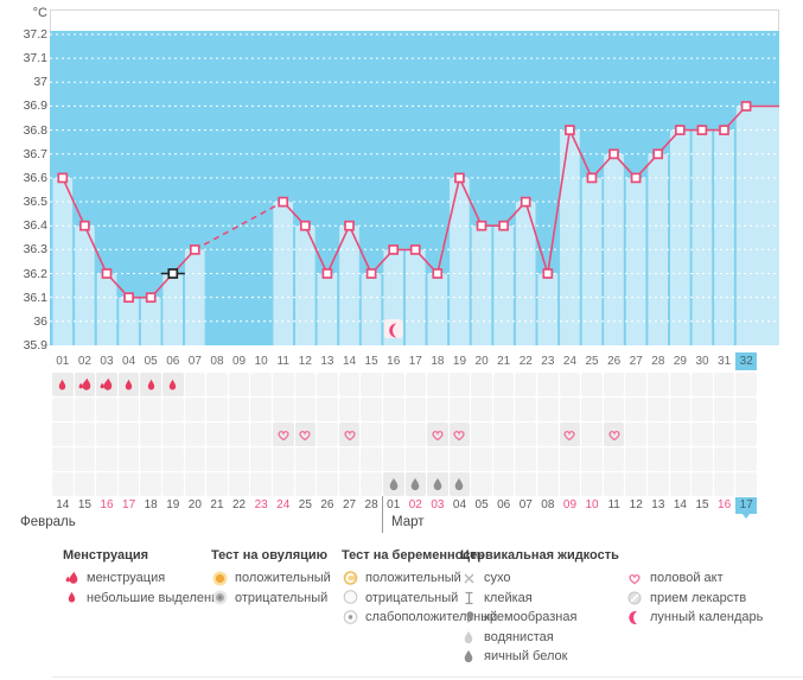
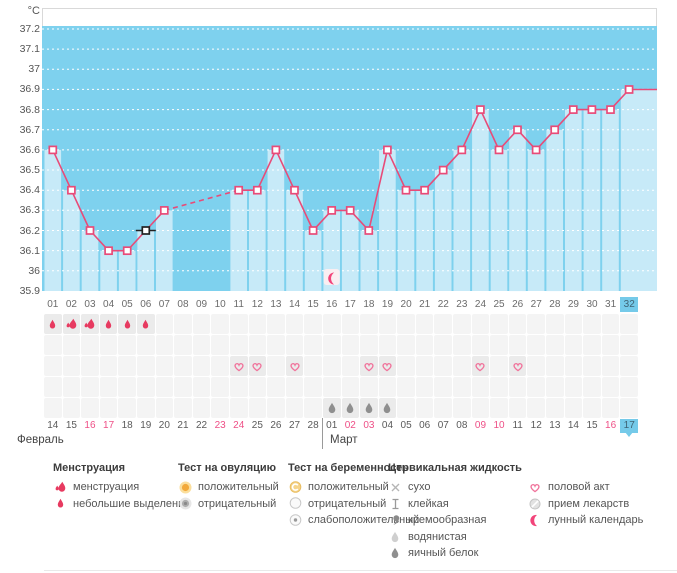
11: 36.5 -> 36.4
13: 36.2 -> 36.6
23: 36.2 -> 36.6
